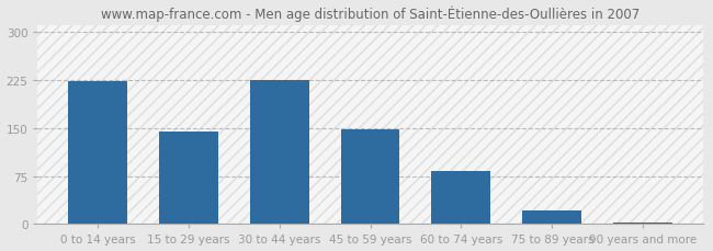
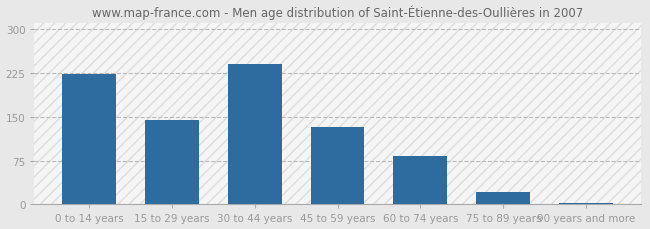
30 to 44 years: 224 -> 240
45 to 59 years: 148 -> 132
